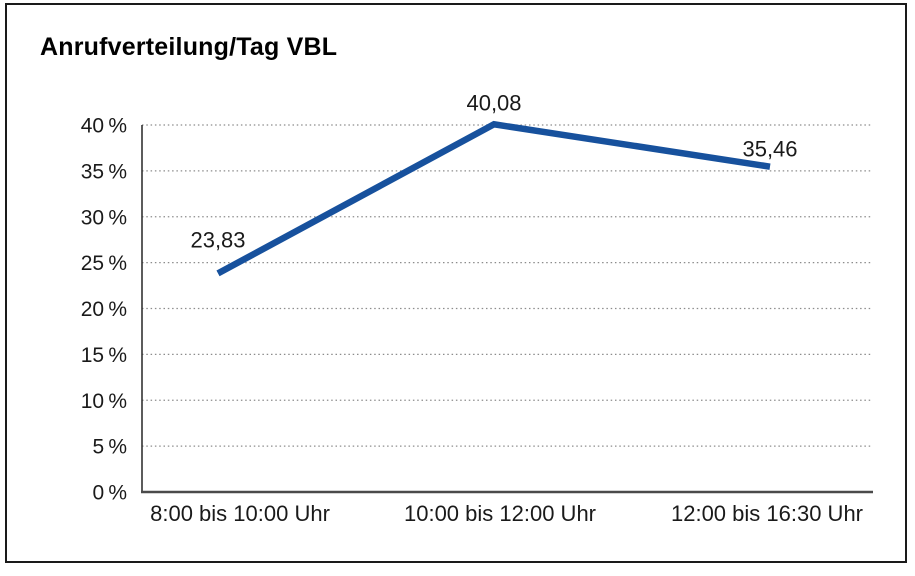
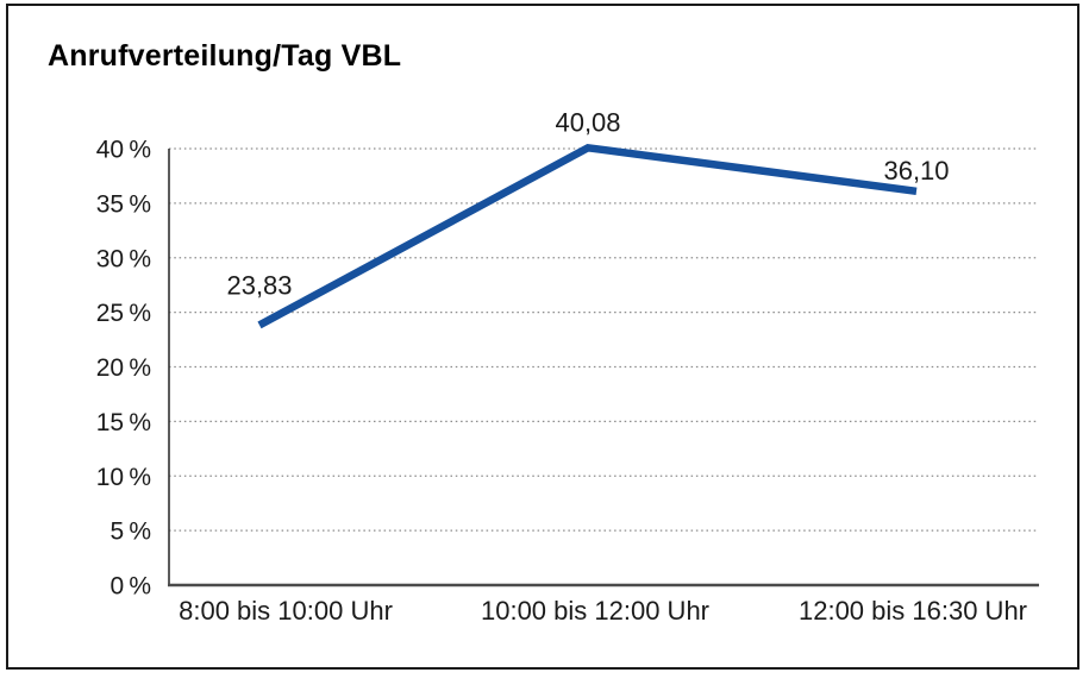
12:00 bis 16:30 Uhr: 35,46 -> 36,10
